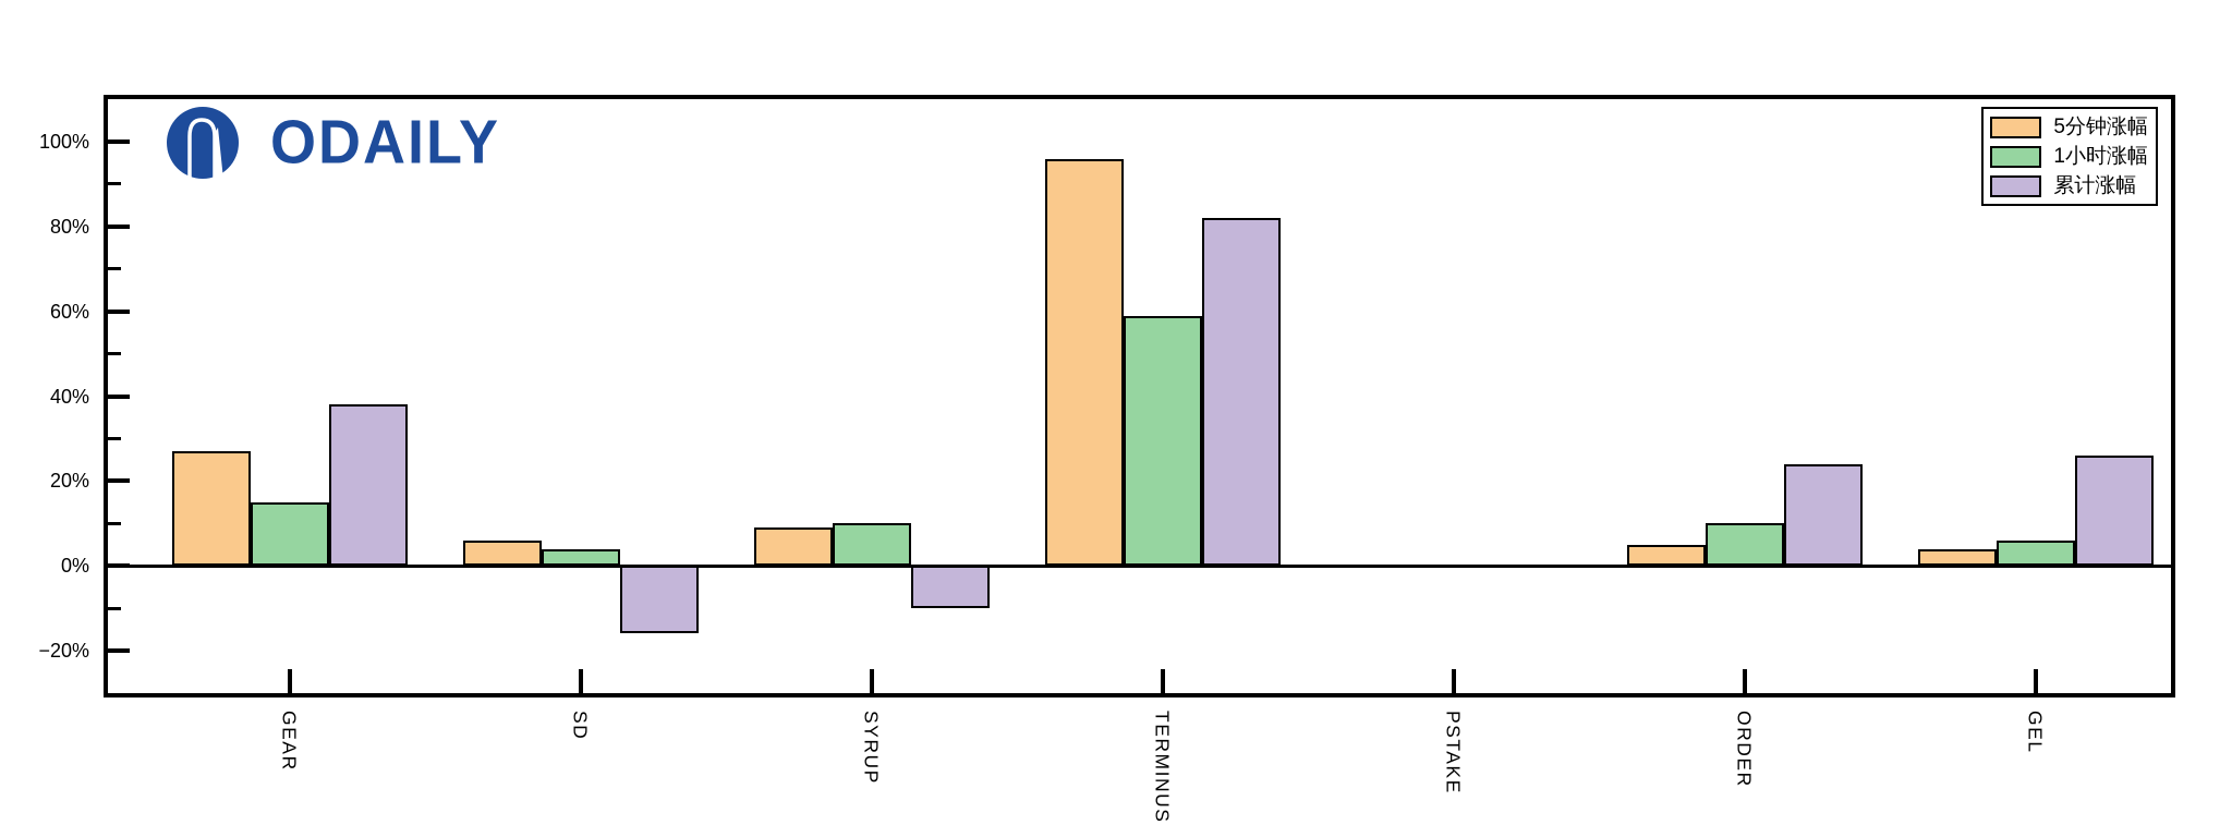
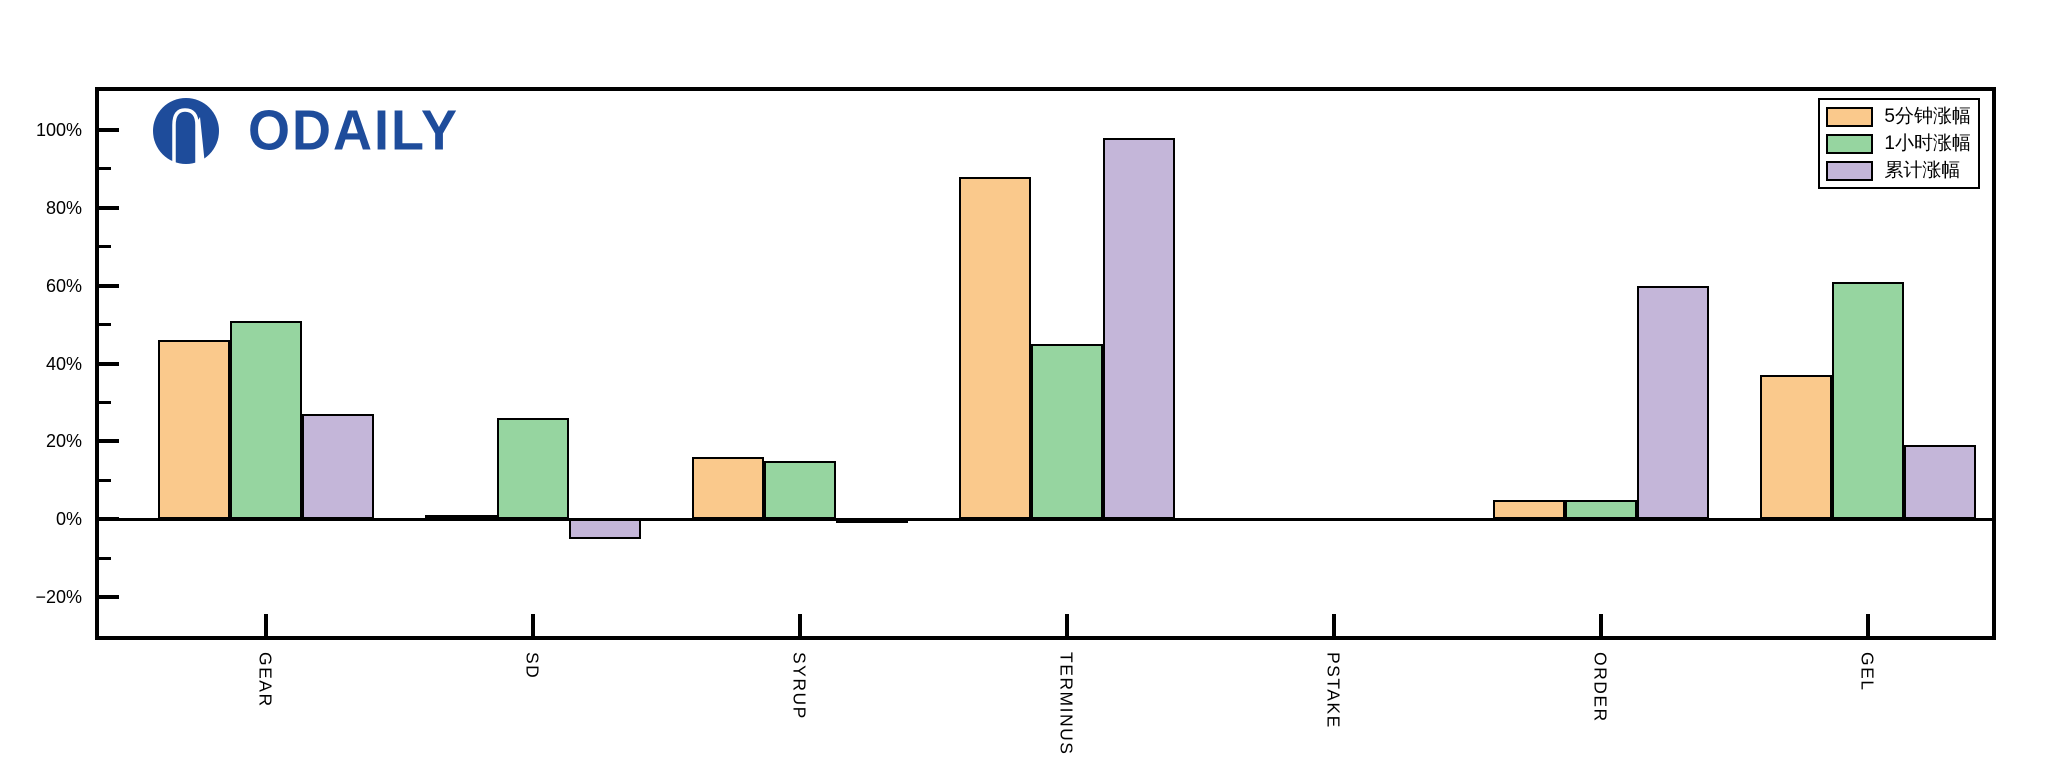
5分钟涨幅/GEAR: 27% -> 46%
1小时涨幅/GEAR: 15% -> 51%
累计涨幅/GEAR: 38% -> 27%
5分钟涨幅/SD: 6% -> 1%
1小时涨幅/SD: 4% -> 26%
累计涨幅/SD: -16% -> -5%
5分钟涨幅/SYRUP: 9% -> 16%
1小时涨幅/SYRUP: 10% -> 15%
累计涨幅/SYRUP: -10% -> -1%
5分钟涨幅/TERMINUS: 96% -> 88%
1小时涨幅/TERMINUS: 59% -> 45%
累计涨幅/TERMINUS: 82% -> 98%
1小时涨幅/ORDER: 10% -> 5%
累计涨幅/ORDER: 24% -> 60%
5分钟涨幅/GEL: 4% -> 37%
1小时涨幅/GEL: 6% -> 61%
累计涨幅/GEL: 26% -> 19%
